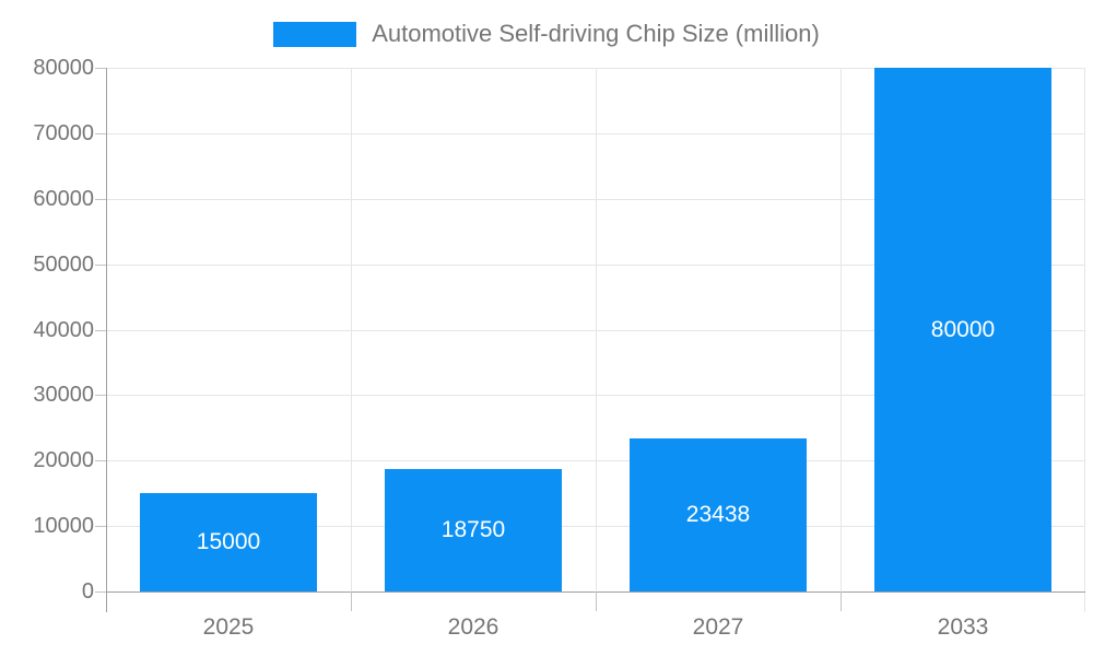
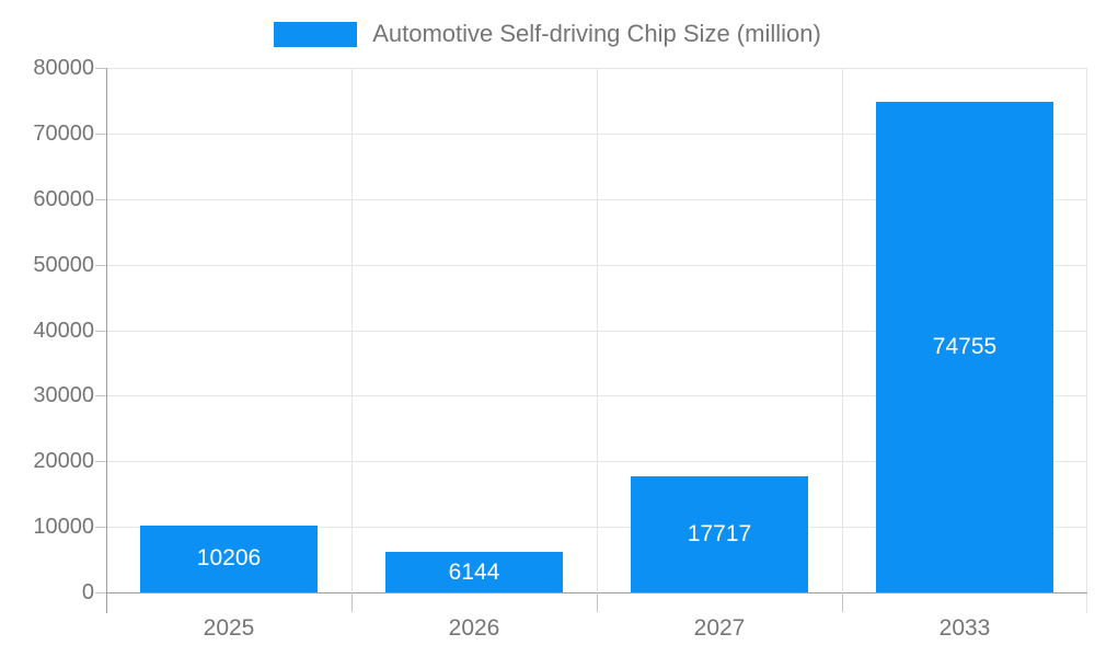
2025: 15000 -> 10206
2026: 18750 -> 6144
2027: 23438 -> 17717
2033: 80000 -> 74755
